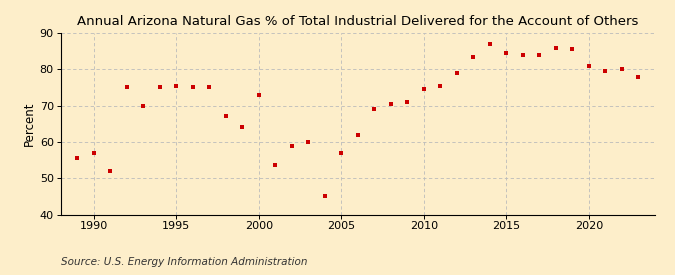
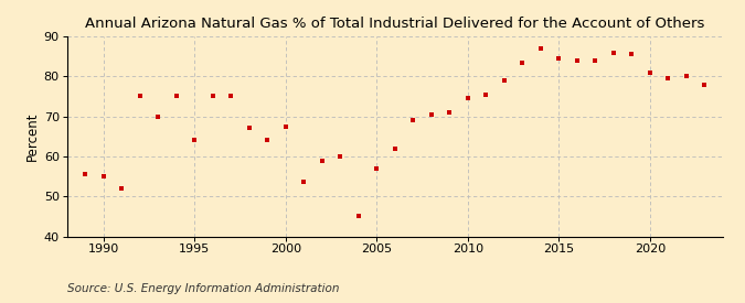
1990: 57.0 -> 55.0
1995: 75.5 -> 64.0
2000: 73.0 -> 67.5
